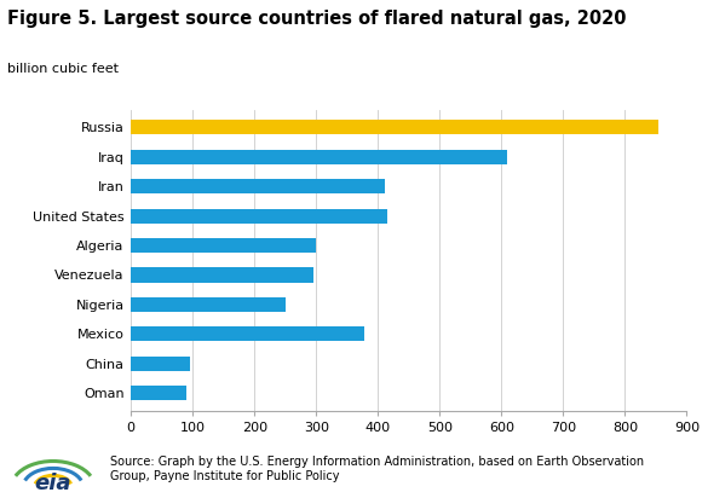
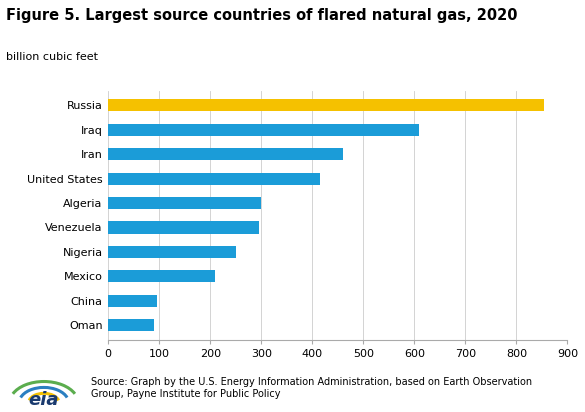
Iran: 412 -> 460
Mexico: 378 -> 210
